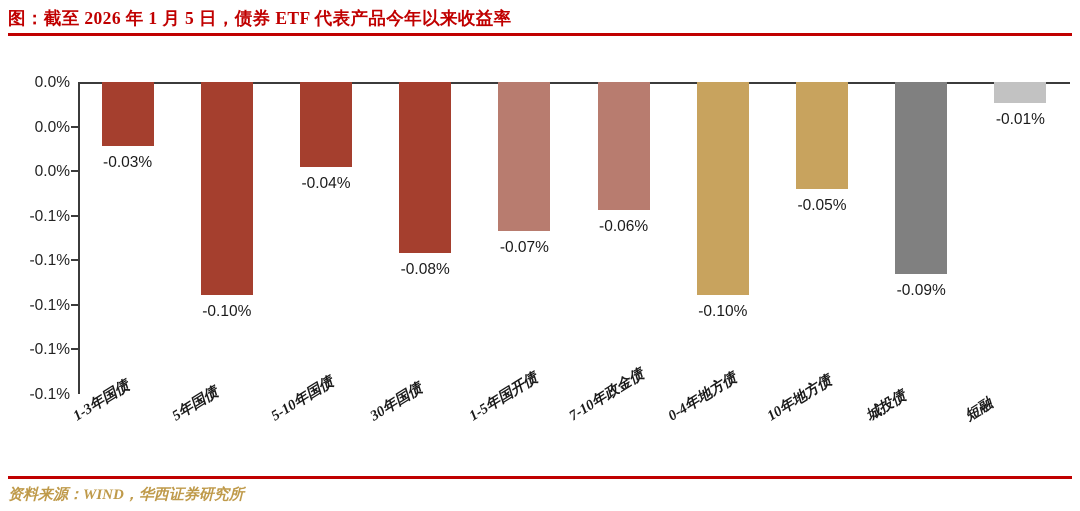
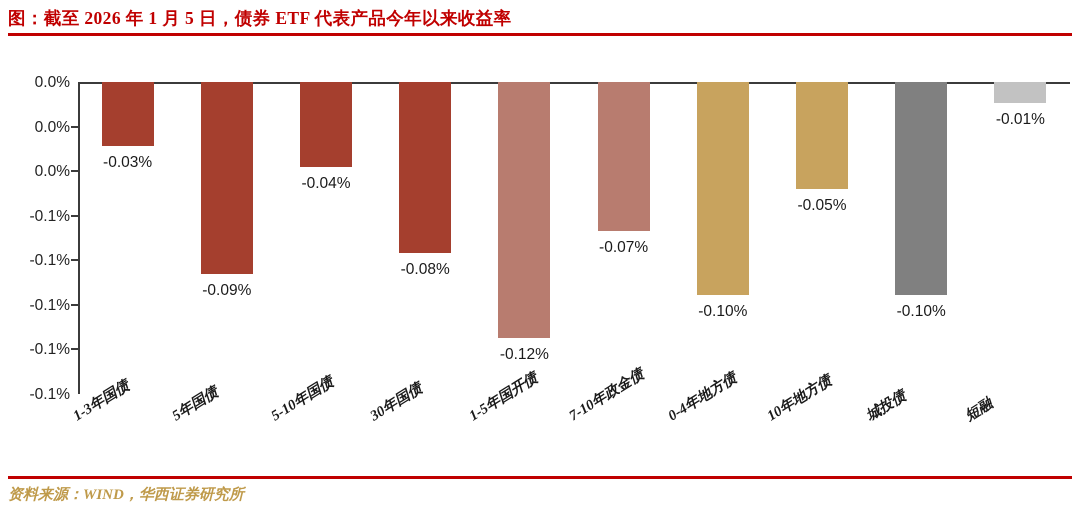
5年国债: -0.10% -> -0.09%
1-5年国开债: -0.07% -> -0.12%
7-10年政金债: -0.06% -> -0.07%
城投债: -0.09% -> -0.10%
